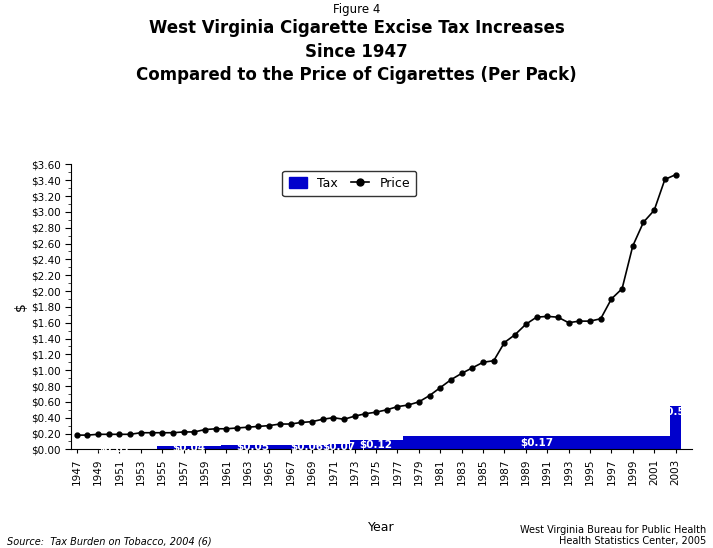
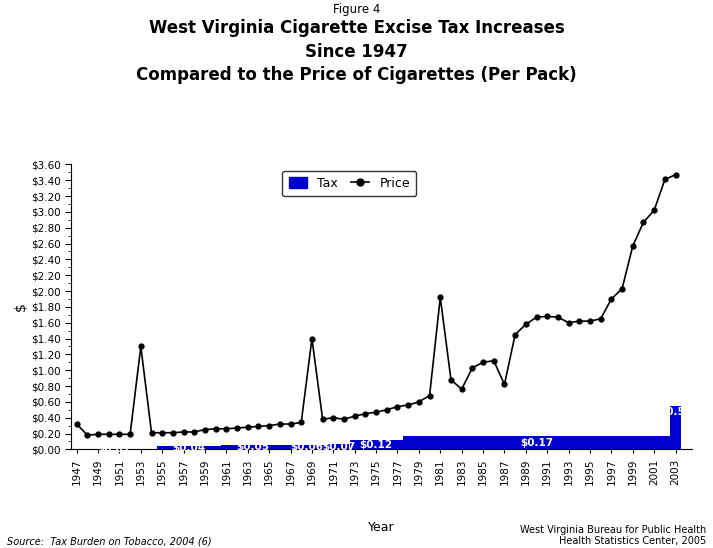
Price/1947: $0.18 -> $0.32
Price/1953: $0.21 -> $1.30
Price/1969: $0.35 -> $1.40
Price/1981: $0.78 -> $1.92
Price/1983: $0.96 -> $0.76
Price/1987: $1.35 -> $0.82
